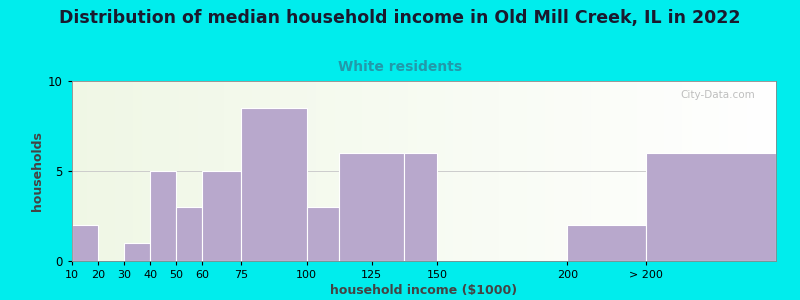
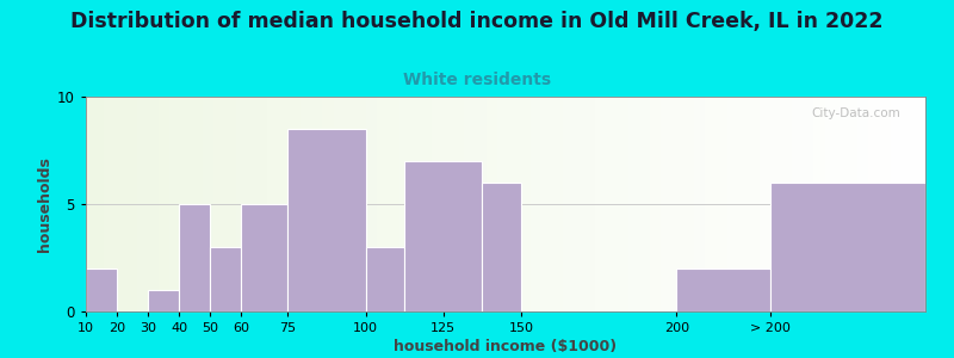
125: 6.0 -> 7.0
